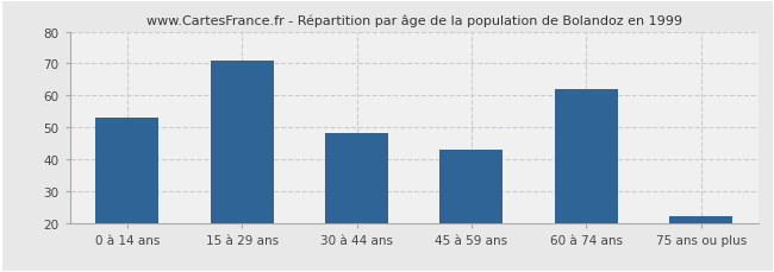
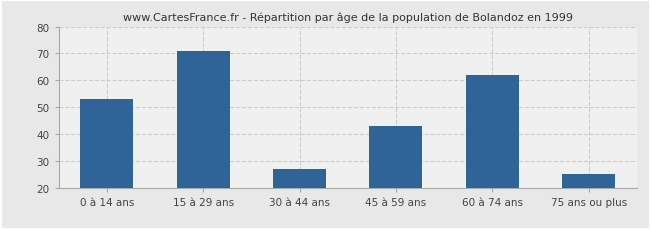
30 à 44 ans: 48 -> 27
75 ans ou plus: 22 -> 25
